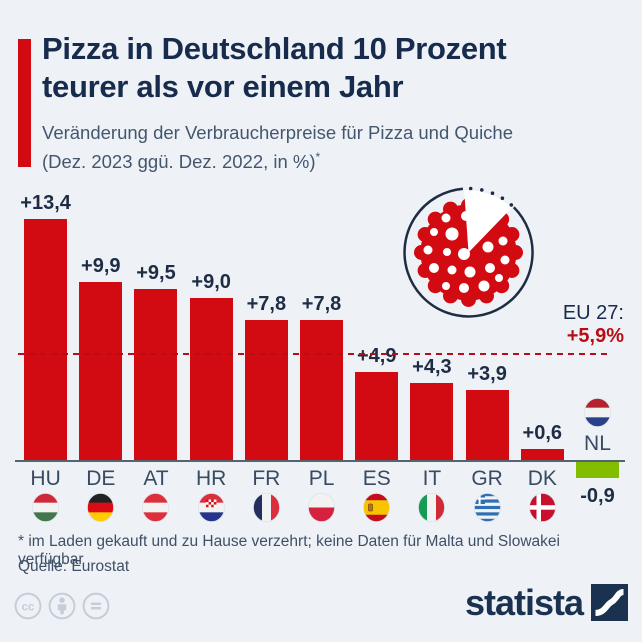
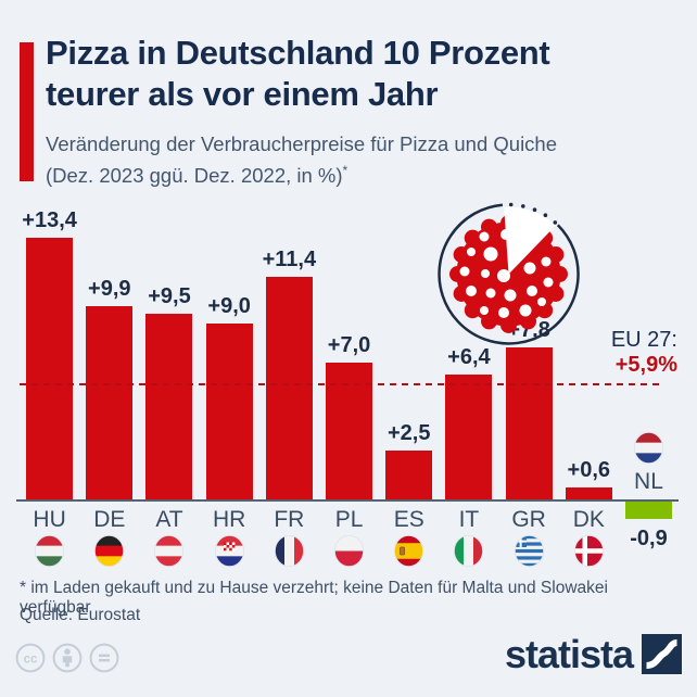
FR: +7,8 -> +11,4
PL: +7,8 -> +7,0
ES: +4,9 -> +2,5
IT: +4,3 -> +6,4
GR: +3,9 -> +7,8
